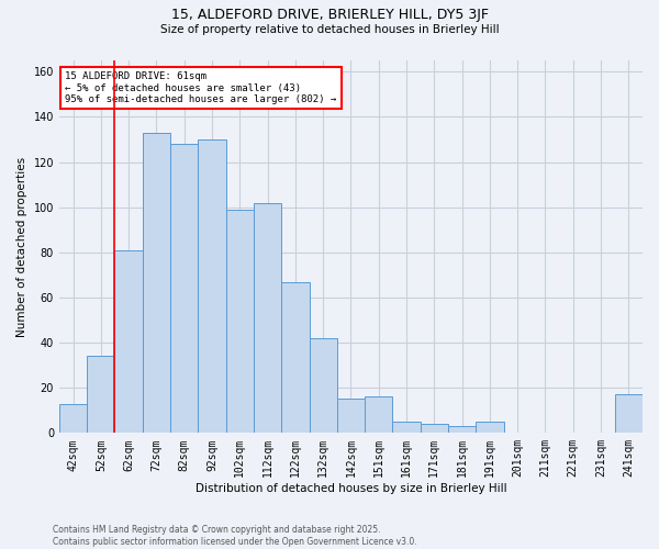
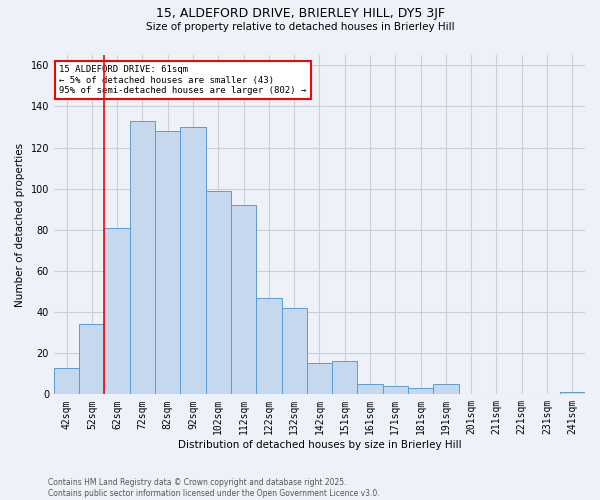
112sqm: 102 -> 92
122sqm: 67 -> 47
241sqm: 17 -> 1
